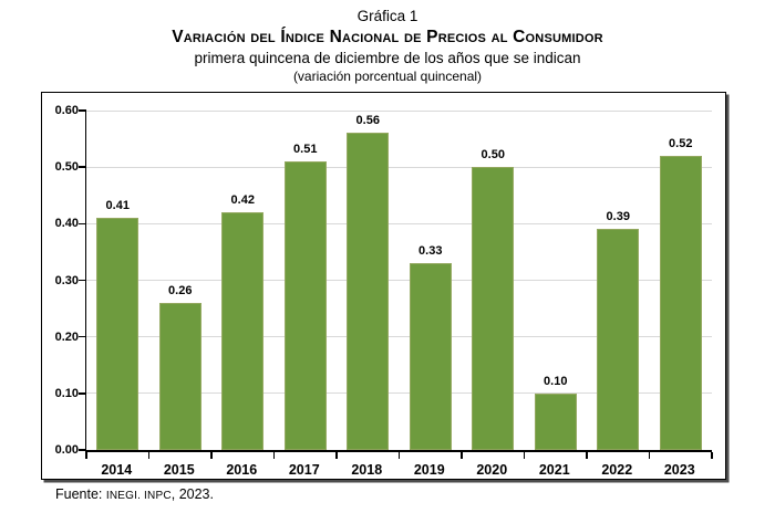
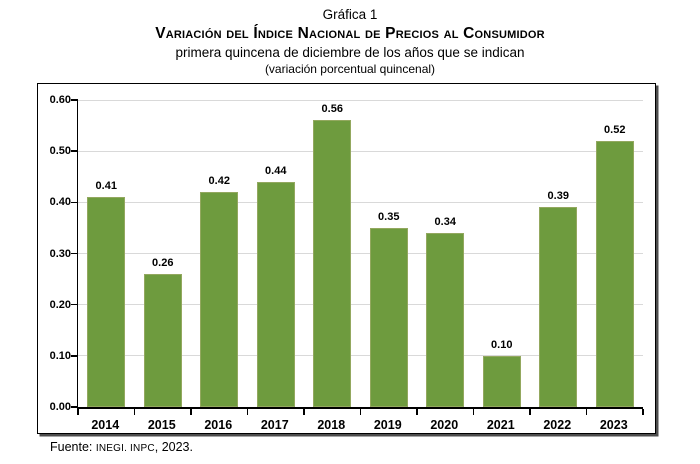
2017: 0.51 -> 0.44
2019: 0.33 -> 0.35
2020: 0.50 -> 0.34
